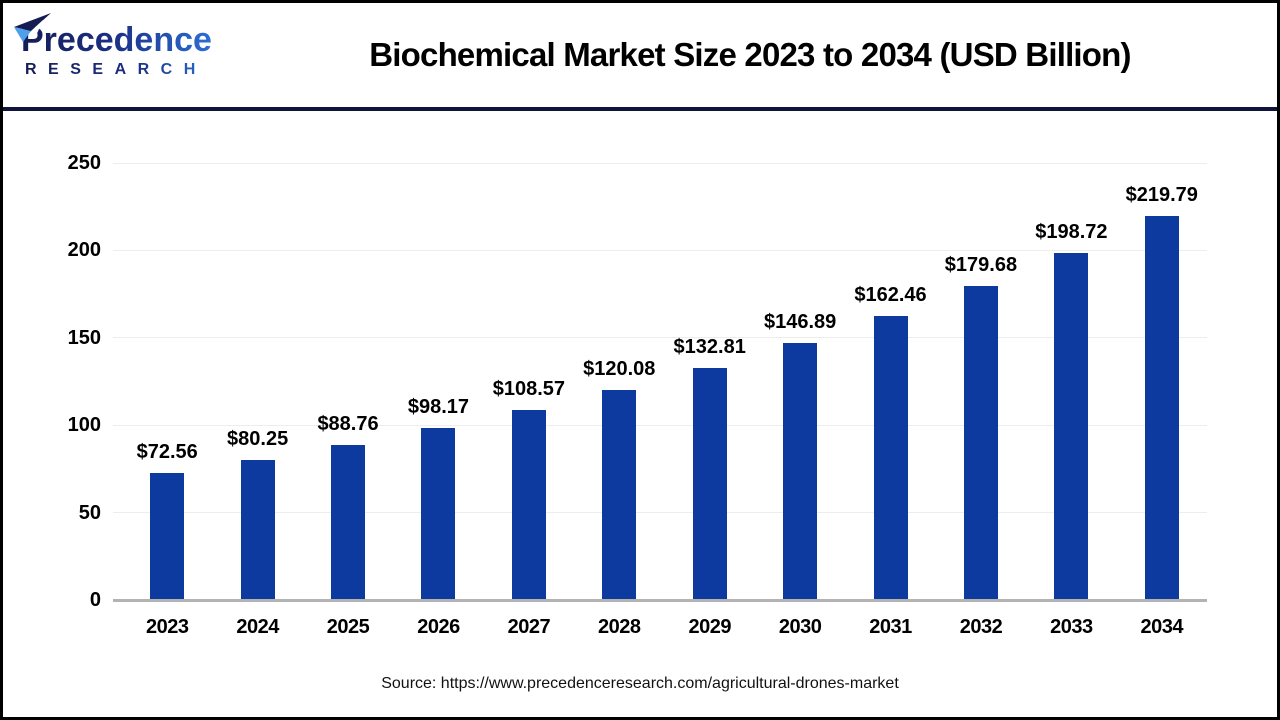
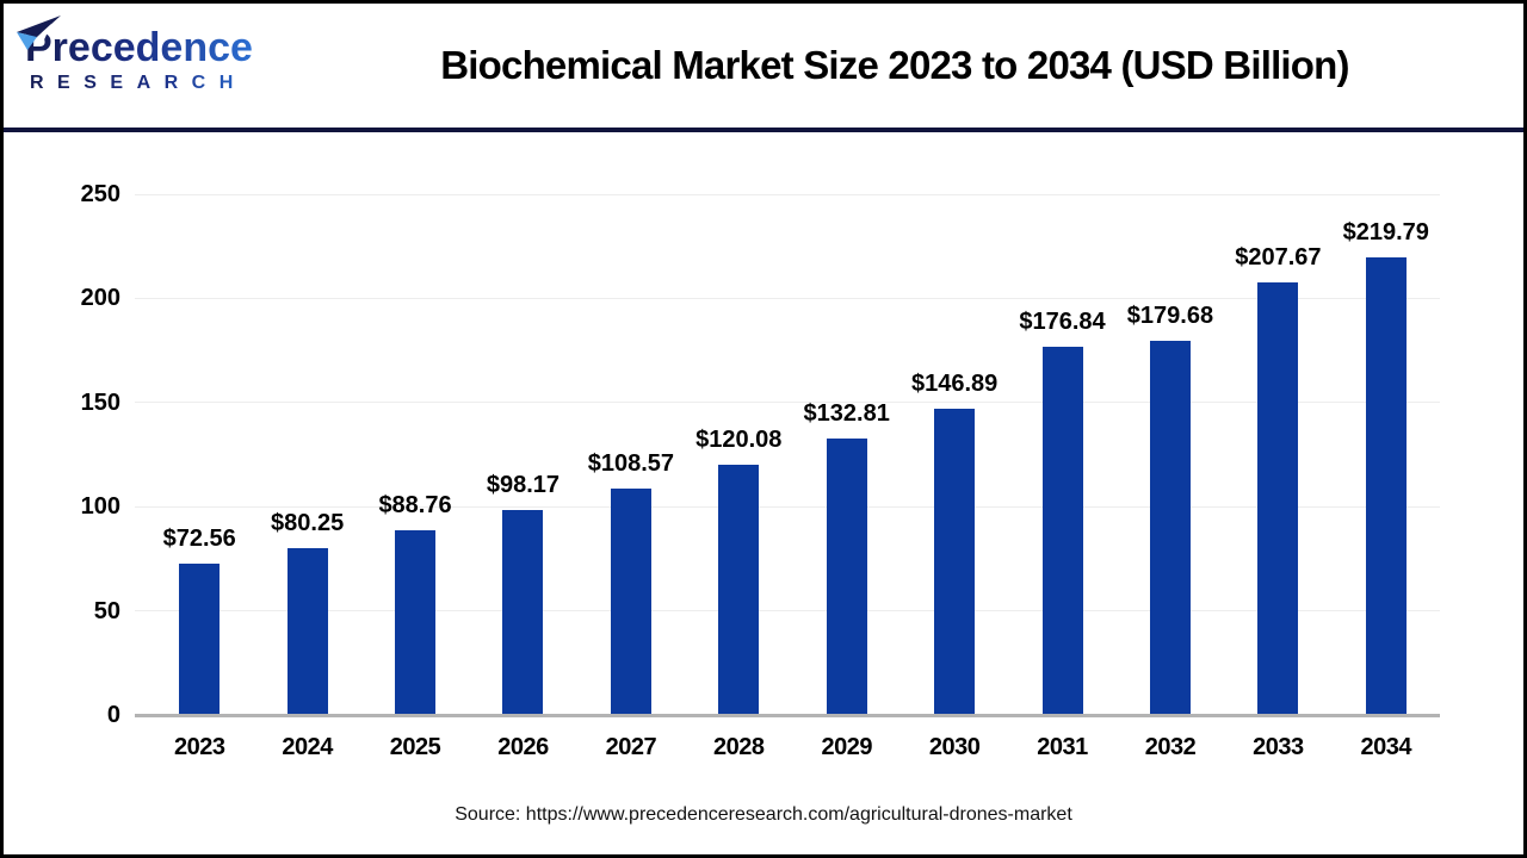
2031: $162.46 -> $176.84
2033: $198.72 -> $207.67
